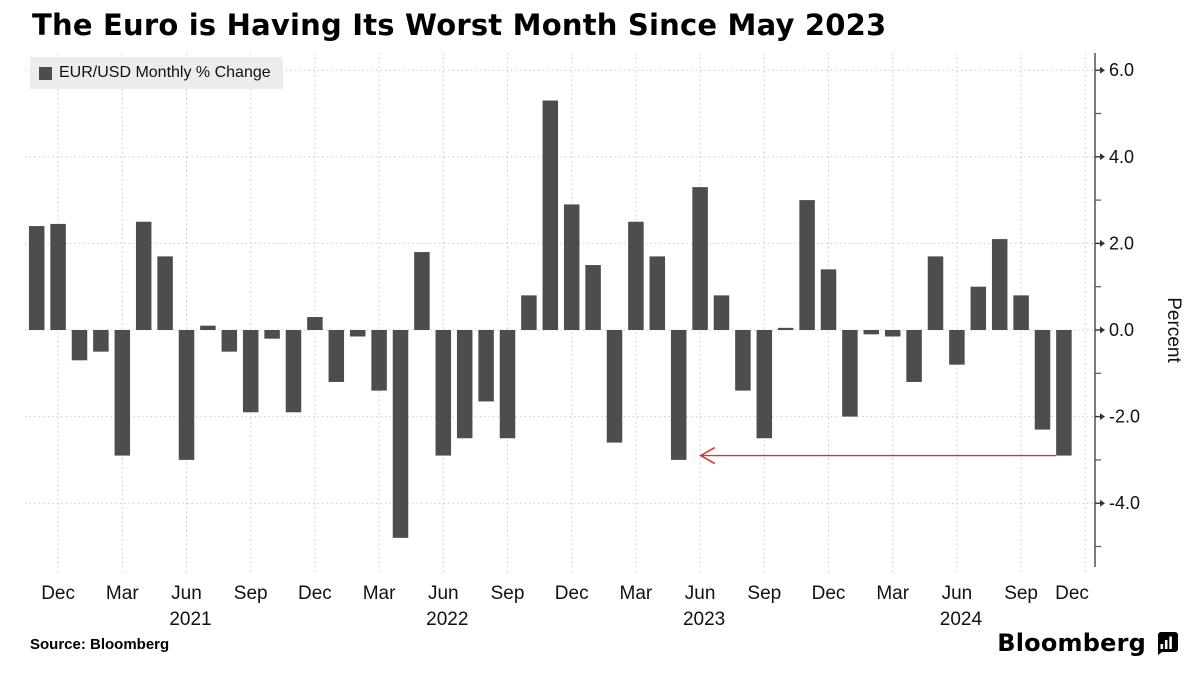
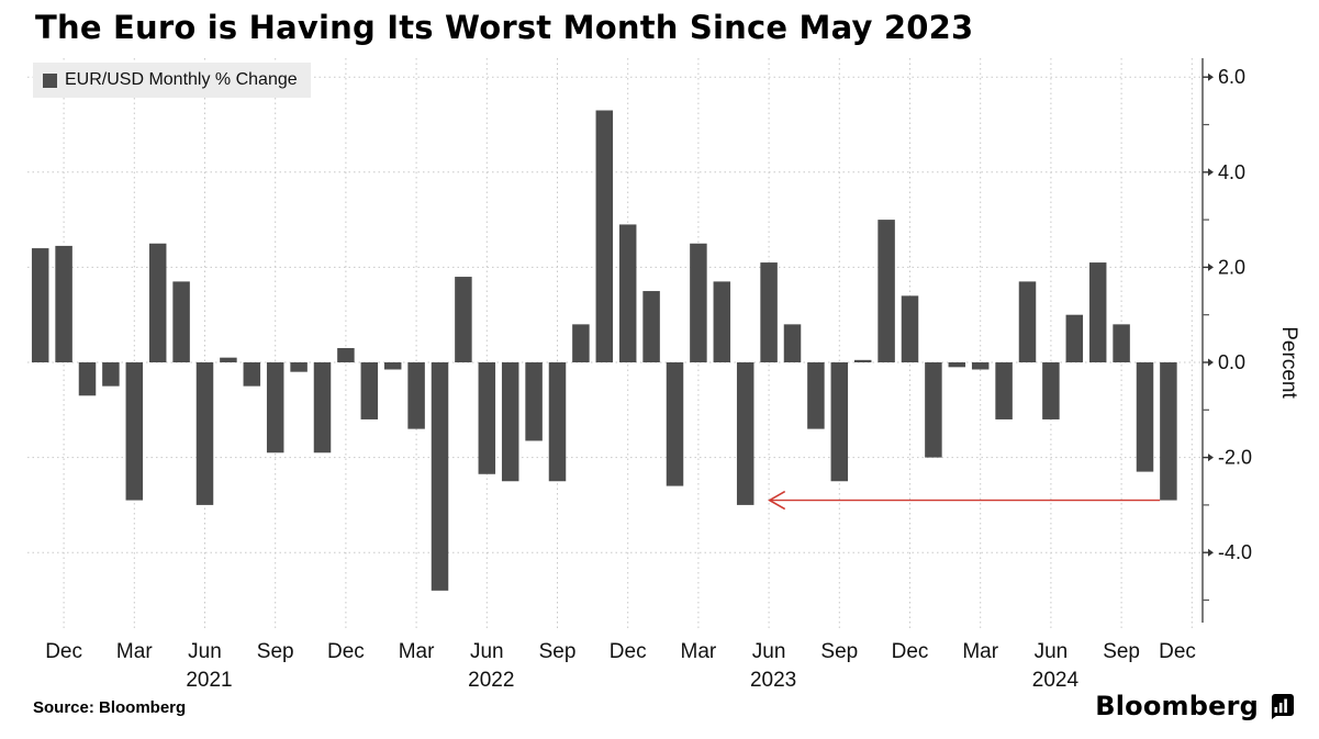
Jun 2022: -2.9 -> -2.4
Jun 2023: 3.3 -> 2.1
Jun 2024: -0.8 -> -1.2
